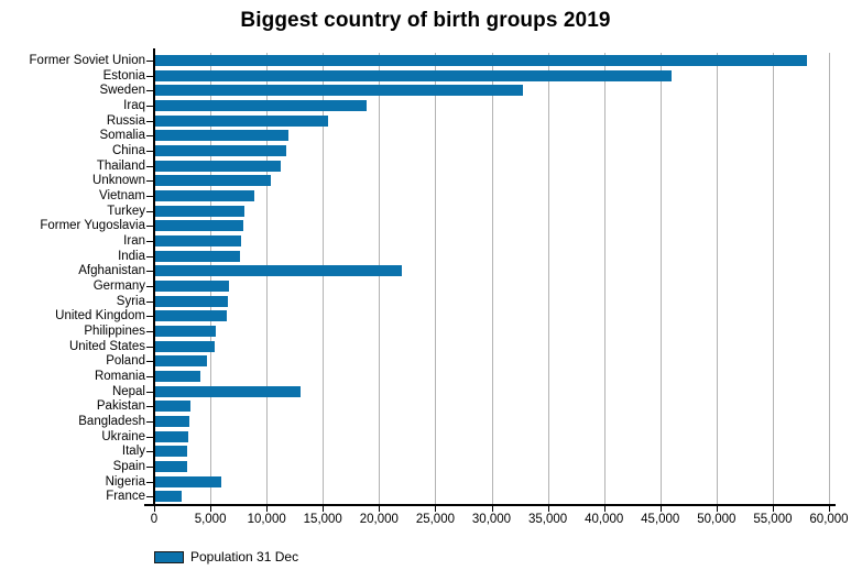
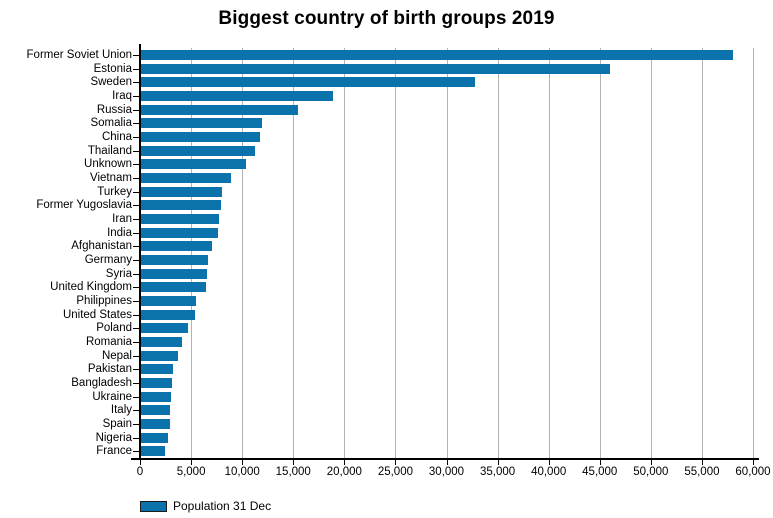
Afghanistan: 22000 -> 7000
Nepal: 13000 -> 4000
Nigeria: 6000 -> 3000
